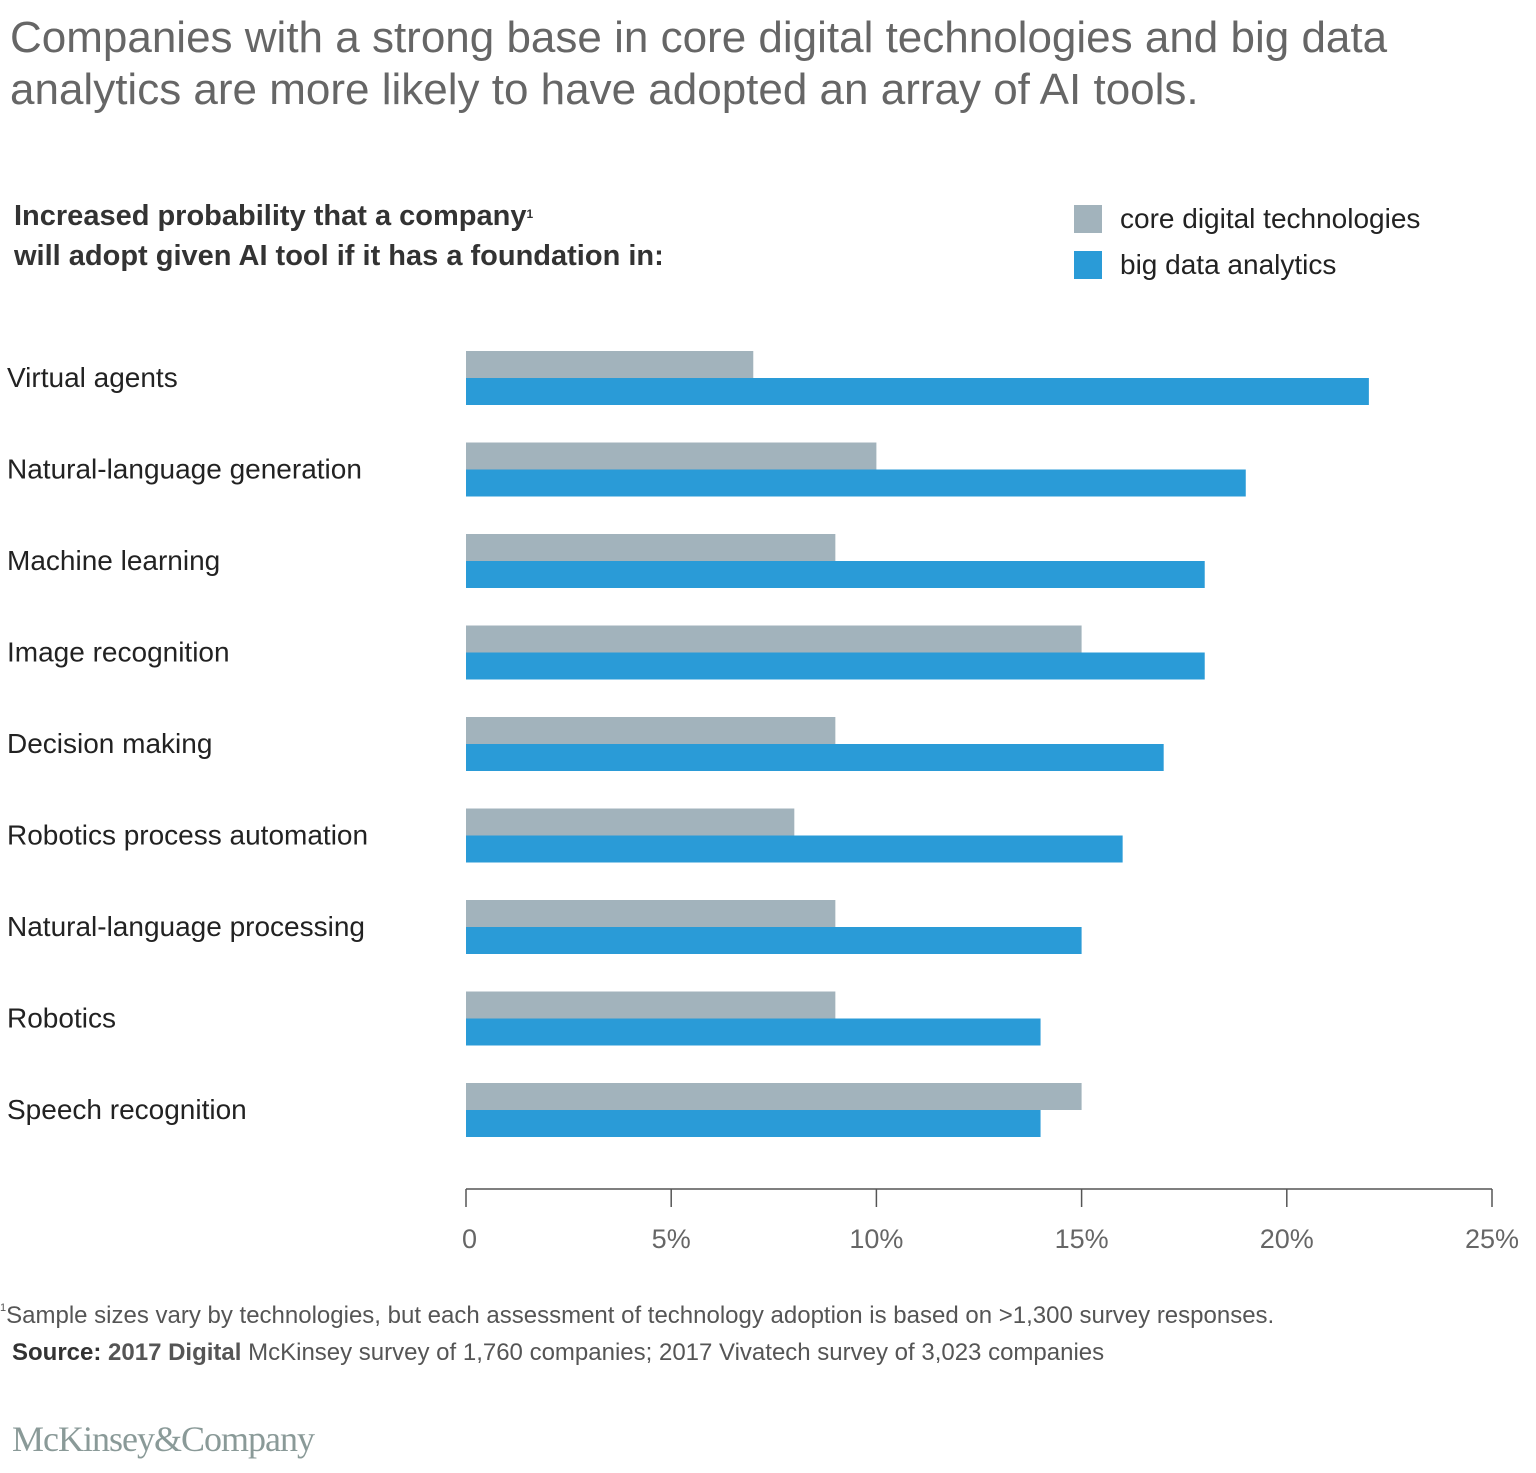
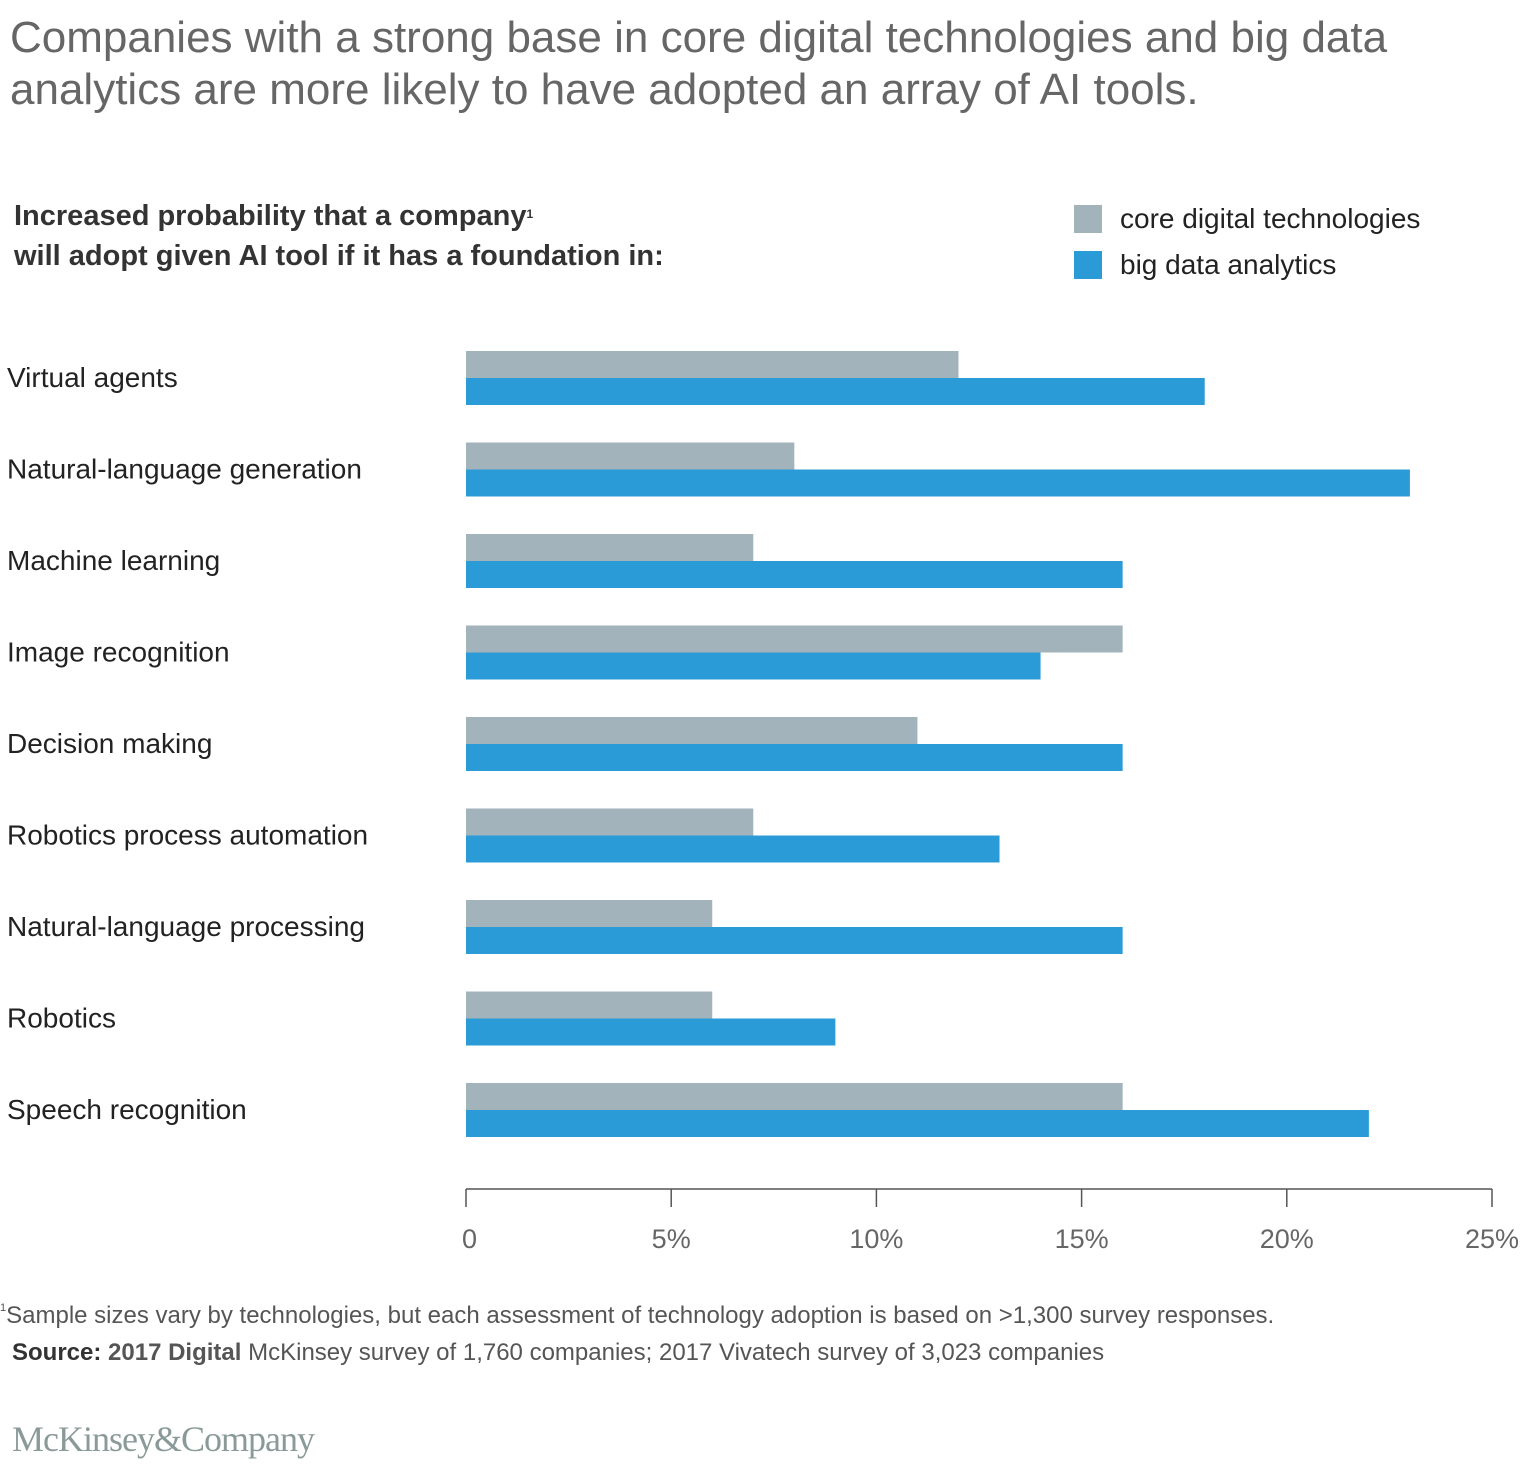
core digital technologies/Virtual agents: 7% -> 12%
big data analytics/Virtual agents: 22% -> 18%
core digital technologies/Natural-language generation: 10% -> 8%
big data analytics/Natural-language generation: 19% -> 23%
core digital technologies/Machine learning: 9% -> 7%
big data analytics/Machine learning: 18% -> 16%
core digital technologies/Image recognition: 15% -> 16%
big data analytics/Image recognition: 18% -> 14%
core digital technologies/Decision making: 9% -> 11%
big data analytics/Decision making: 17% -> 16%
core digital technologies/Robotics process automation: 8% -> 7%
big data analytics/Robotics process automation: 16% -> 13%
core digital technologies/Natural-language processing: 9% -> 6%
big data analytics/Natural-language processing: 15% -> 16%
core digital technologies/Robotics: 9% -> 6%
big data analytics/Robotics: 14% -> 9%
core digital technologies/Speech recognition: 15% -> 16%
big data analytics/Speech recognition: 14% -> 22%
